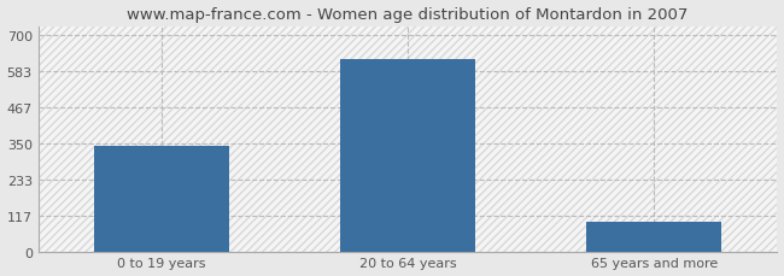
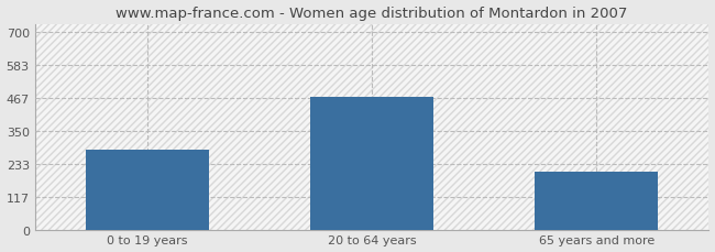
0 to 19 years: 340 -> 285
20 to 64 years: 621 -> 470
65 years and more: 95 -> 205
